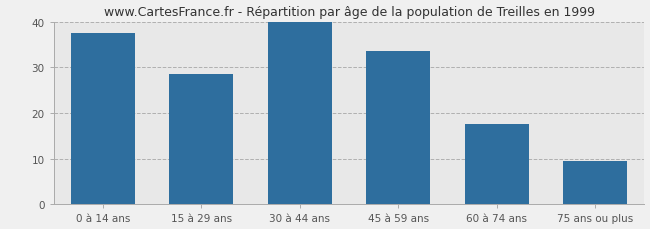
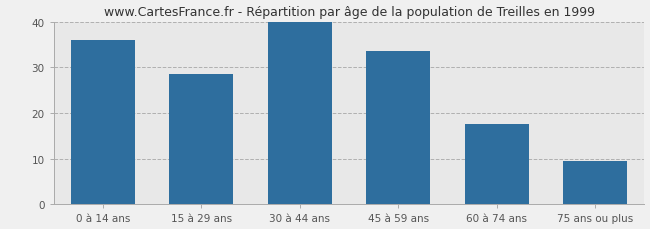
0 à 14 ans: 37.5 -> 36.0
